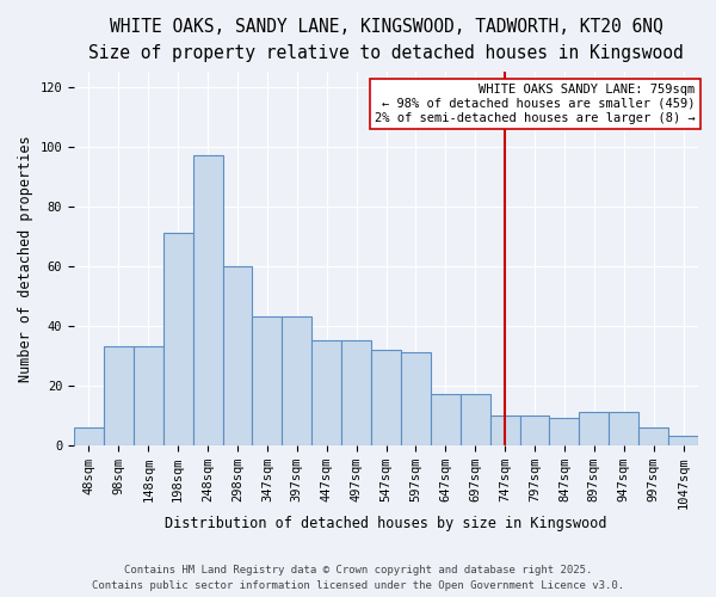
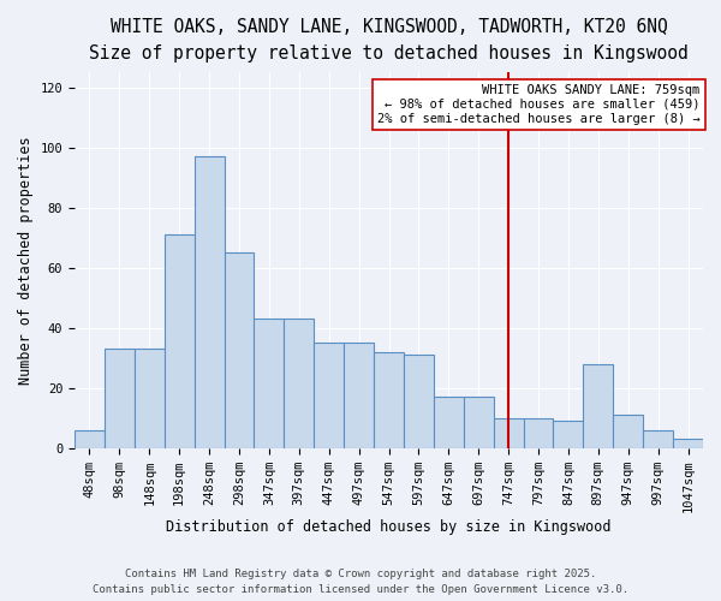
298sqm: 60 -> 65
897sqm: 11 -> 28
